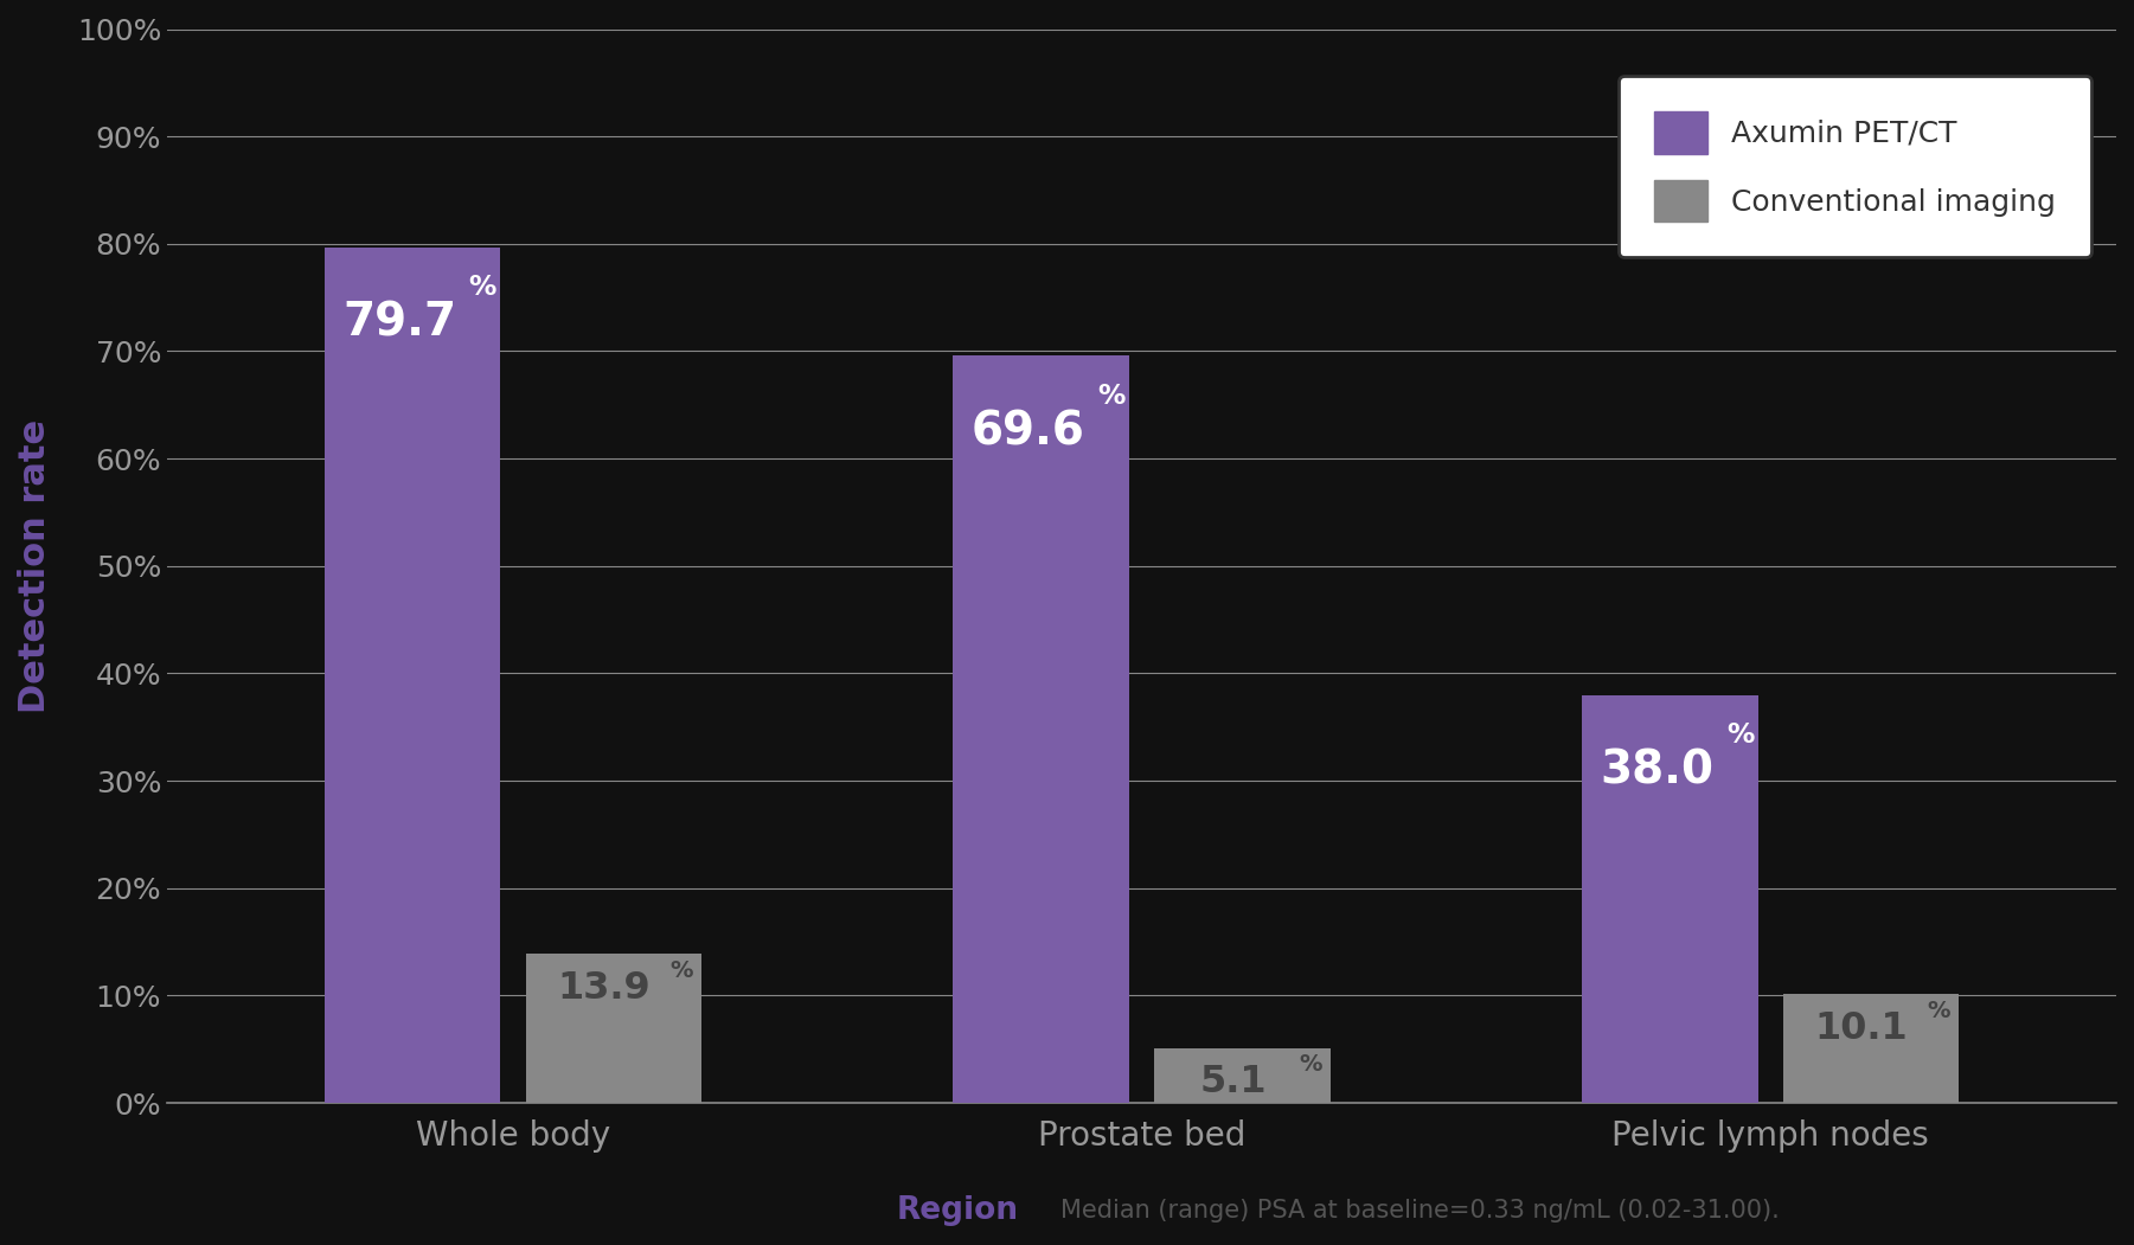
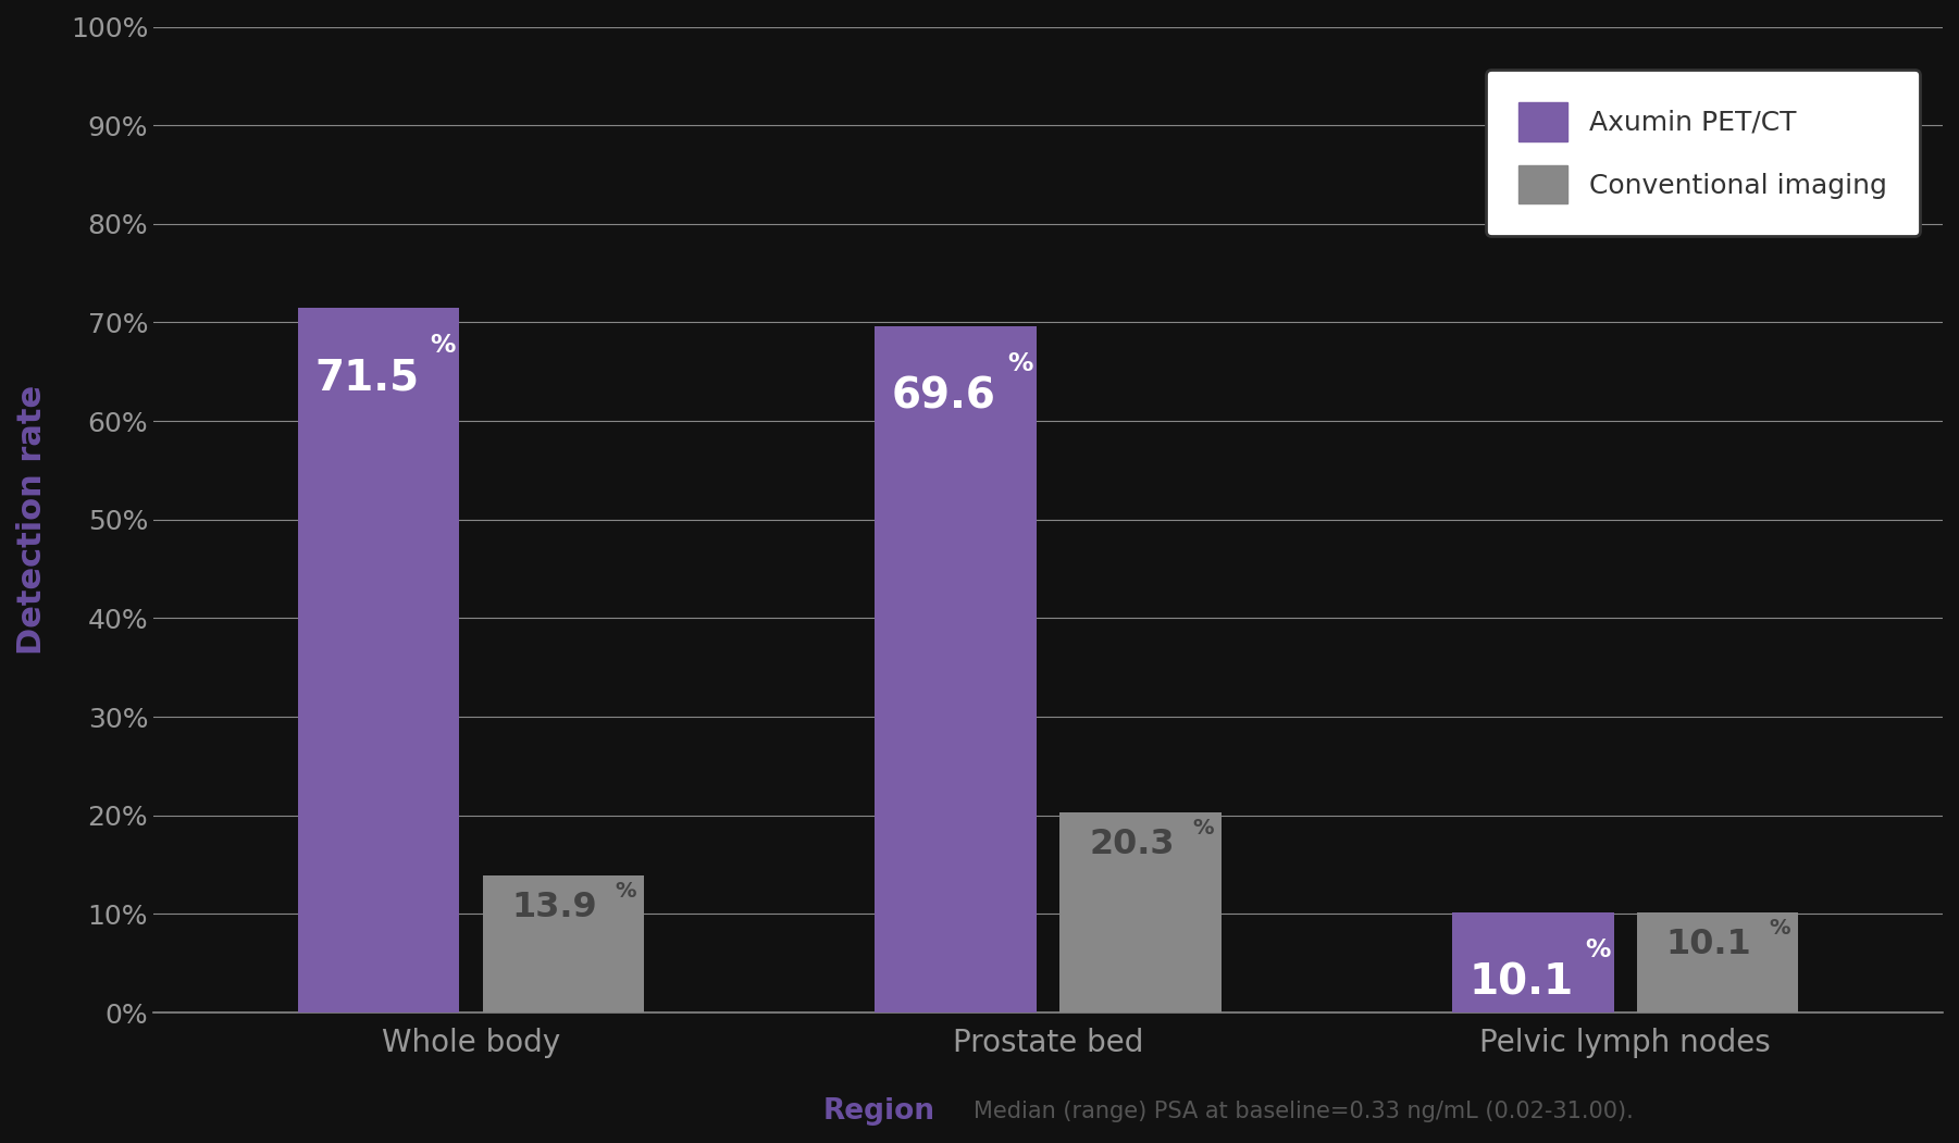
Axumin PET/CT/Whole body: 79.7 -> 71.5
Conventional imaging/Prostate bed: 5.1 -> 20.3
Axumin PET/CT/Pelvic lymph nodes: 38.0 -> 10.1
